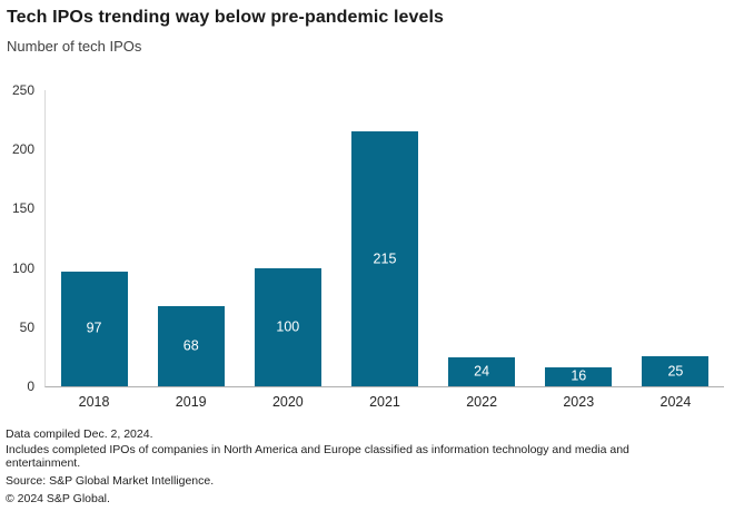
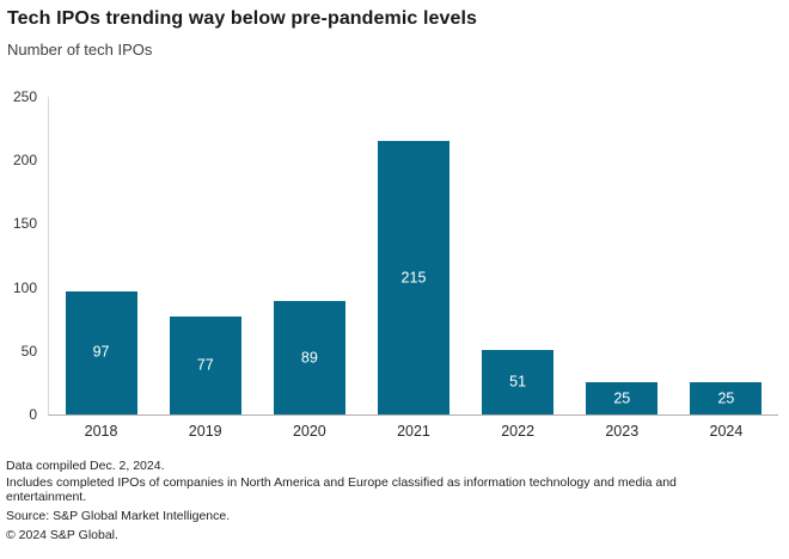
2019: 68 -> 77
2020: 100 -> 89
2022: 24 -> 51
2023: 16 -> 25
